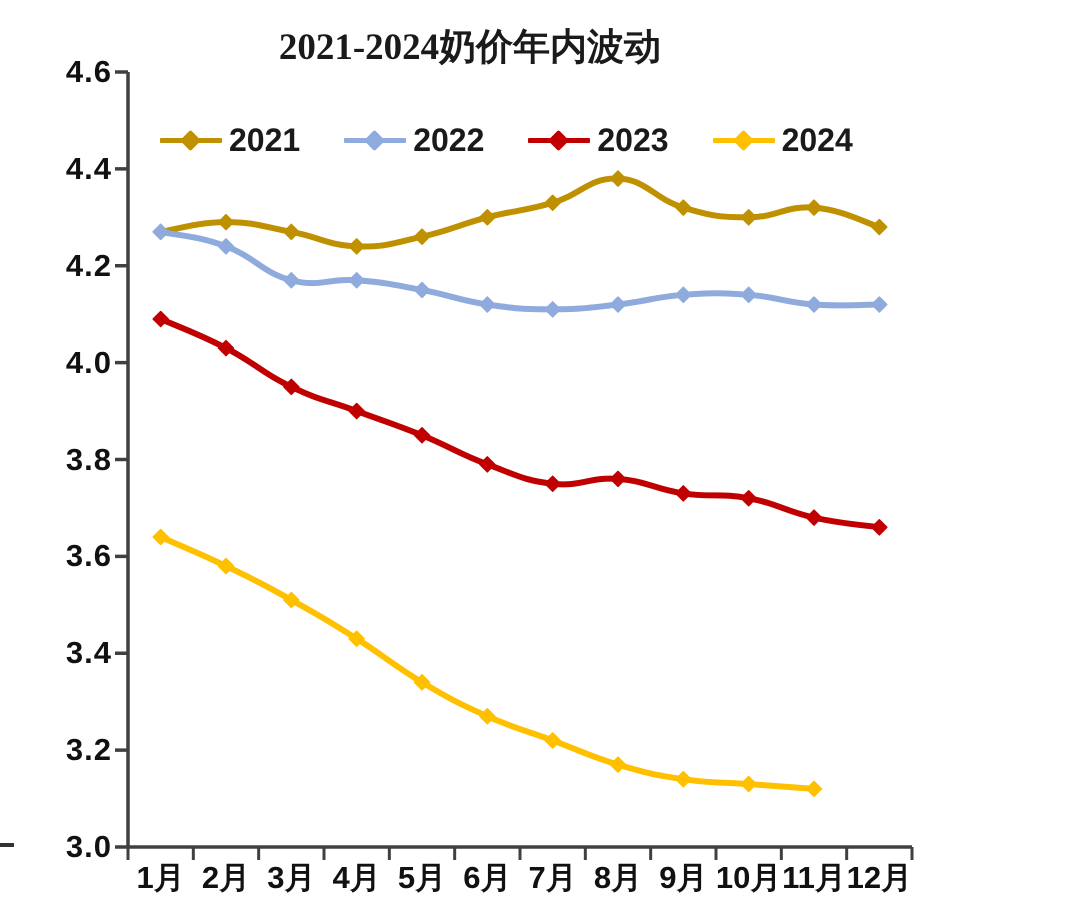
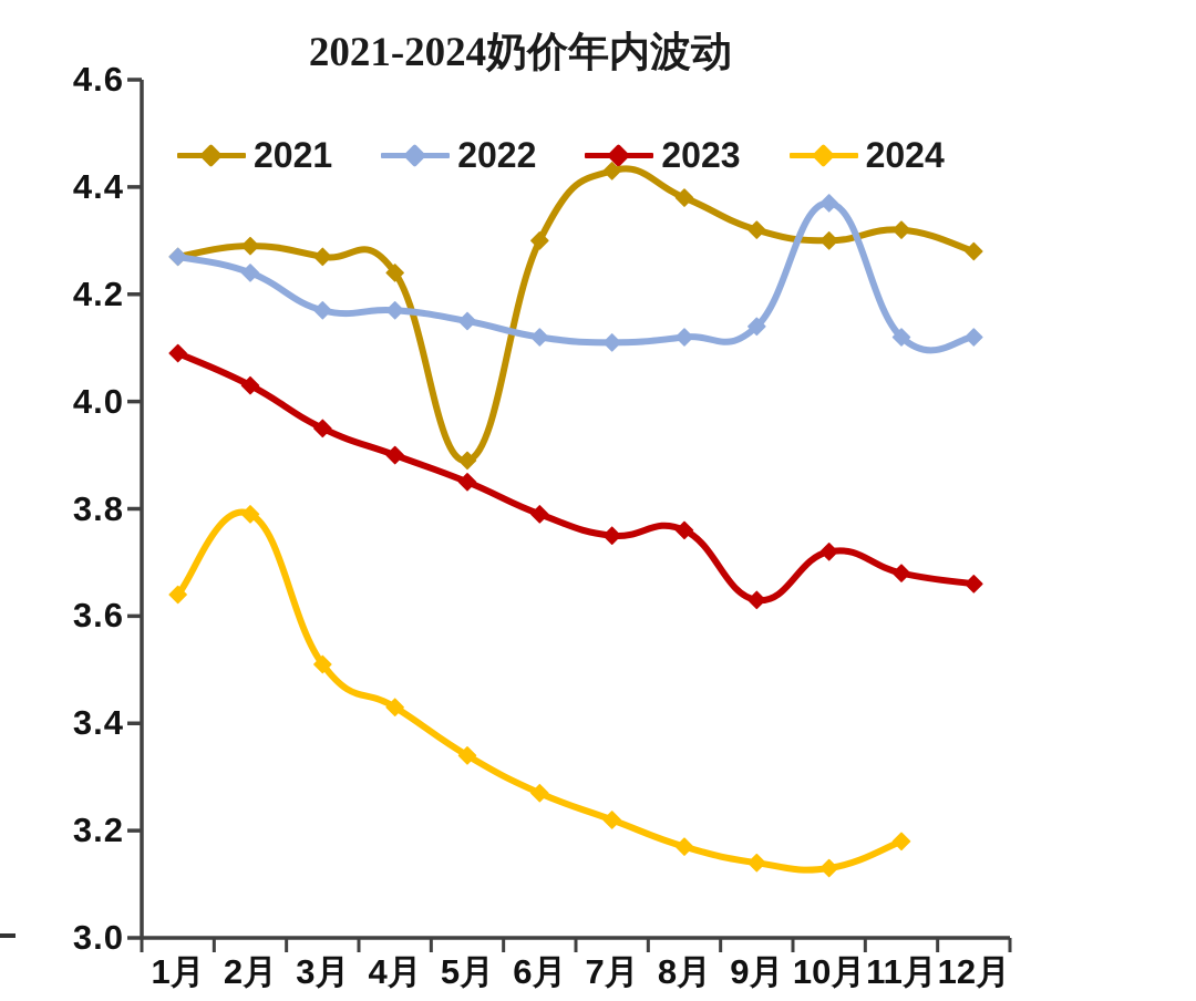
2024/2月: 3.58 -> 3.79
2021/5月: 4.26 -> 3.89
2021/7月: 4.33 -> 4.43
2023/9月: 3.73 -> 3.63
2022/10月: 4.14 -> 4.37
2024/11月: 3.12 -> 3.18
